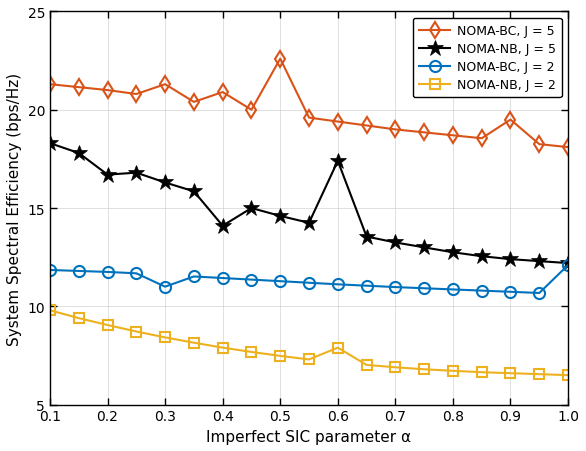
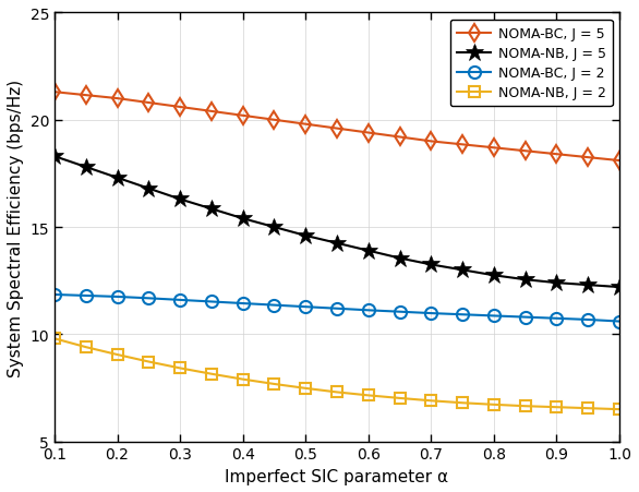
NOMA-NB, J = 5/0.2: 16.7 -> 17.3
NOMA-BC, J = 5/0.3: 21.3 -> 20.6
NOMA-BC, J = 2/0.3: 11.0 -> 11.6
NOMA-BC, J = 5/0.4: 20.9 -> 20.2
NOMA-NB, J = 5/0.4: 14.1 -> 15.4
NOMA-BC, J = 5/0.5: 22.6 -> 19.8
NOMA-NB, J = 5/0.6: 17.4 -> 13.9
NOMA-NB, J = 2/0.6: 7.9 -> 7.2
NOMA-BC, J = 5/0.9: 19.5 -> 18.4
NOMA-BC, J = 2/1.0: 12.1 -> 10.6
